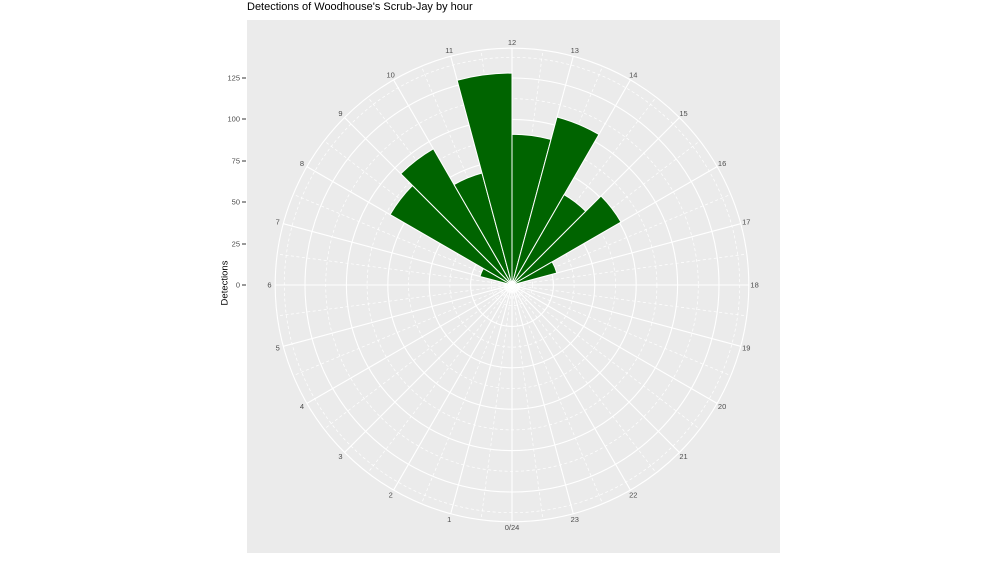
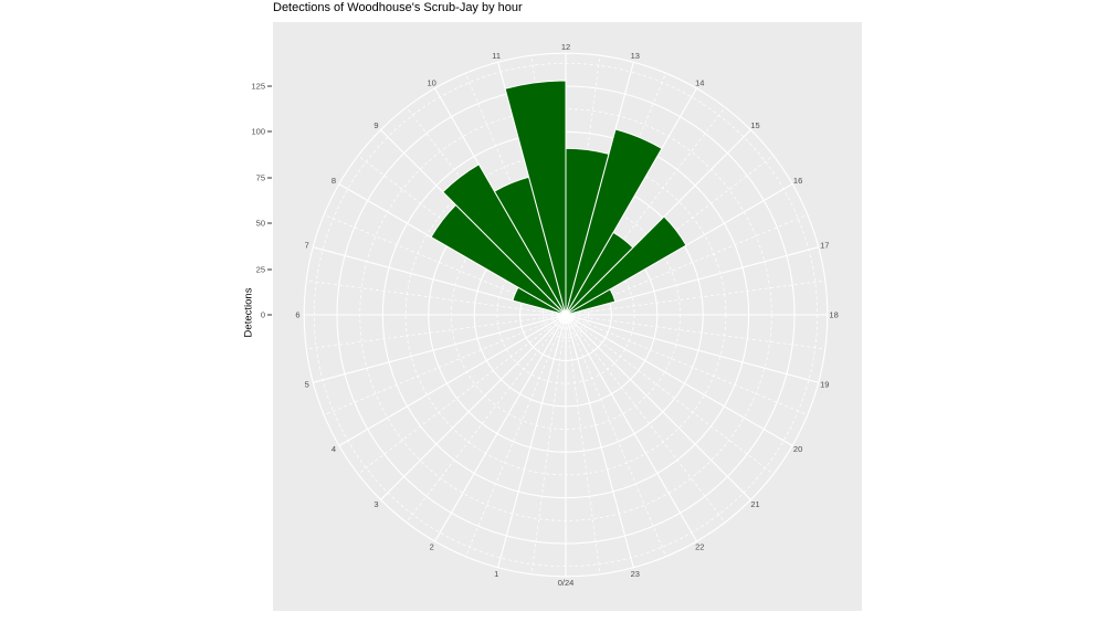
7: 20 -> 30
10: 70 -> 78
14: 63 -> 52
